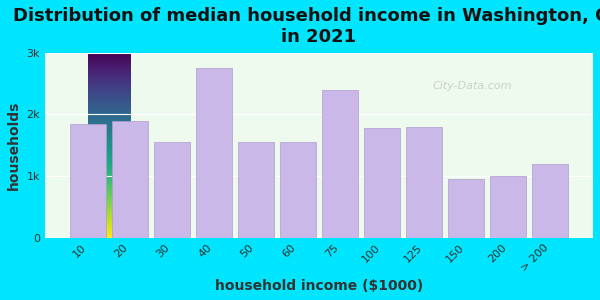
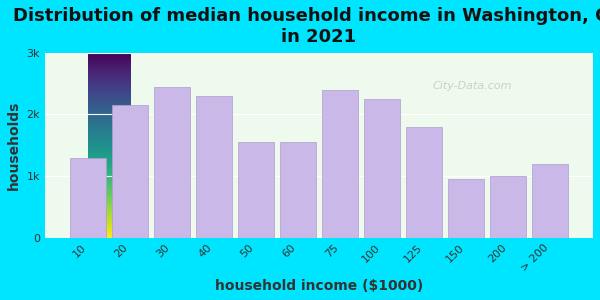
10: 1.84k -> 1.30k
20: 1.90k -> 2.15k
30: 1.56k -> 2.45k
40: 2.76k -> 2.30k
100: 1.78k -> 2.25k
